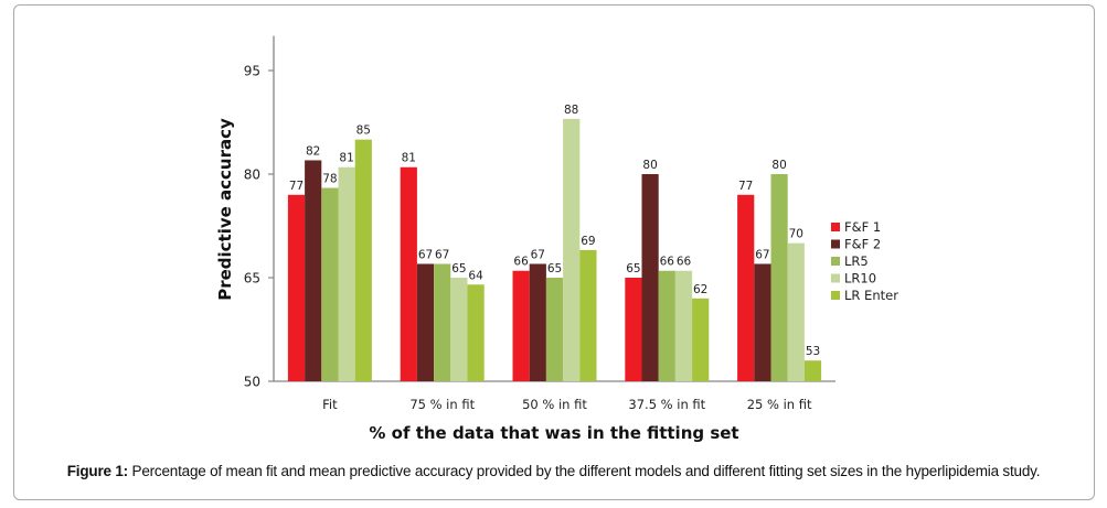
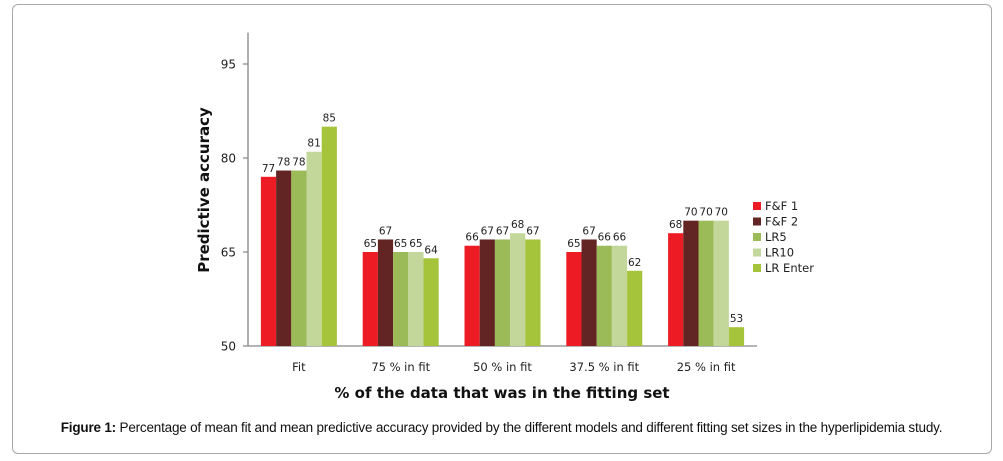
F&F 2/Fit: 82 -> 78
F&F 1/75 % in fit: 81 -> 65
LR5/75 % in fit: 67 -> 65
LR5/50 % in fit: 65 -> 67
LR10/50 % in fit: 88 -> 68
LR Enter/50 % in fit: 69 -> 67
F&F 2/37.5 % in fit: 80 -> 67
F&F 1/25 % in fit: 77 -> 68
F&F 2/25 % in fit: 67 -> 70
LR5/25 % in fit: 80 -> 70
